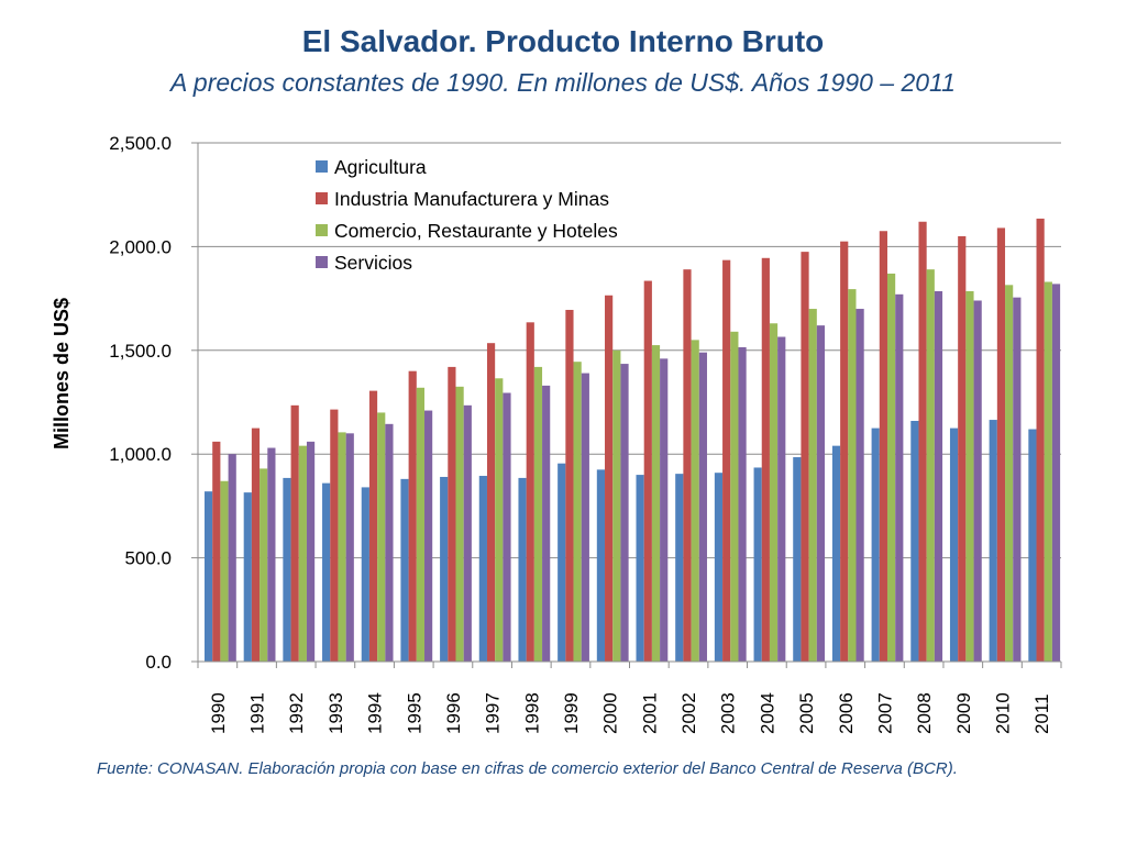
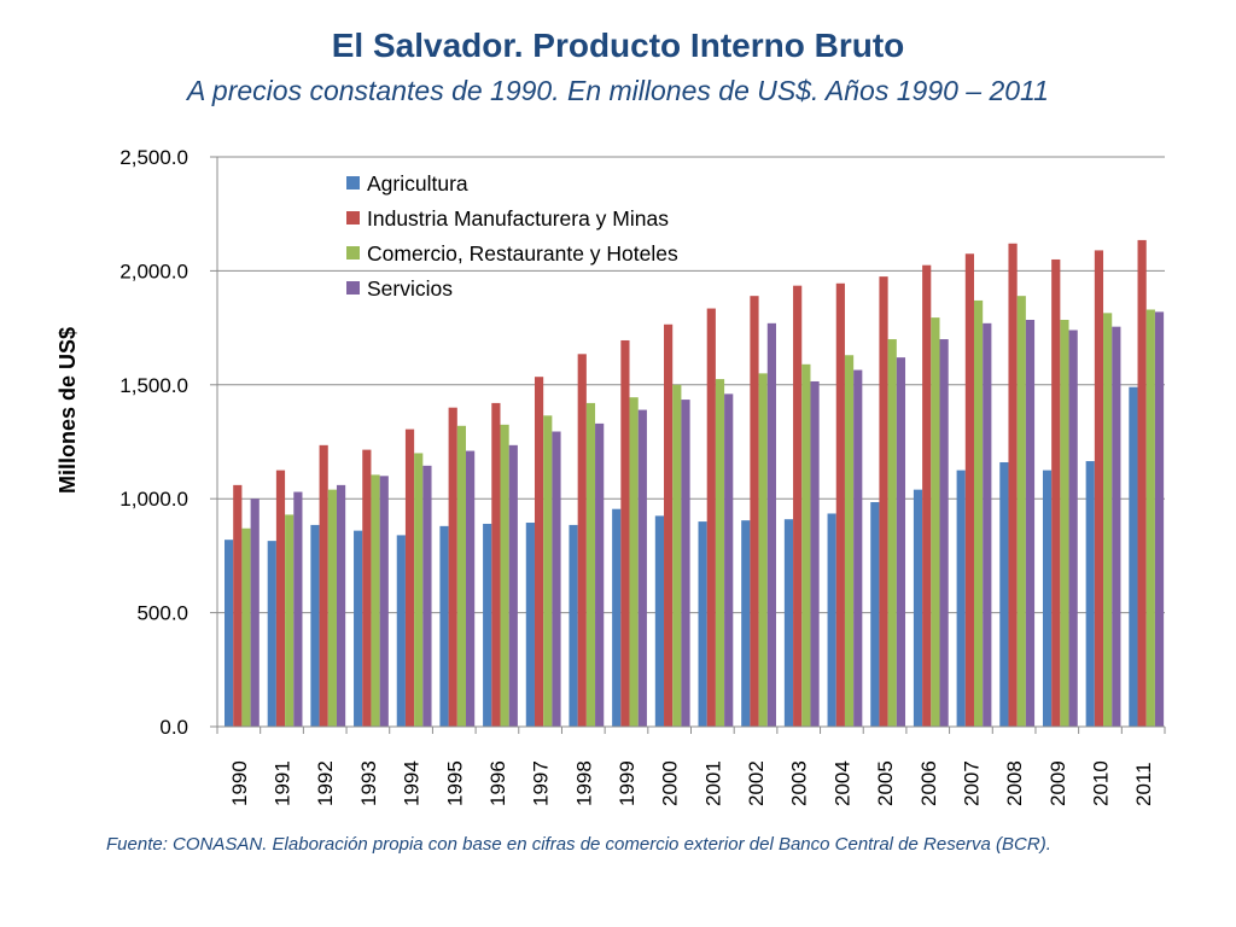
Servicios/2002: 1490 -> 1770
Agricultura/2011: 1120 -> 1490
